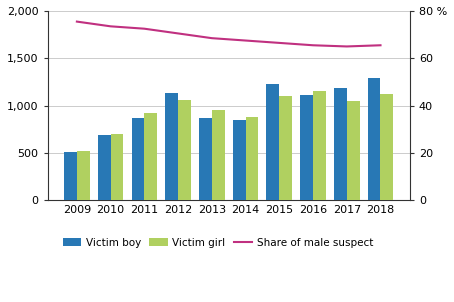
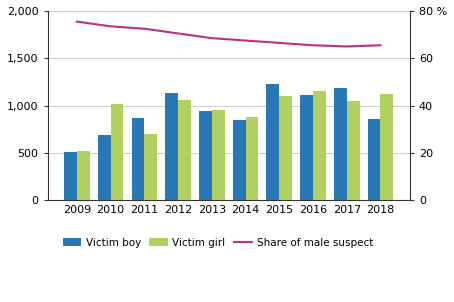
Victim girl/2010: 700 -> 1,020
Victim girl/2011: 920 -> 700
Victim boy/2013: 860 -> 940
Victim boy/2018: 1,290 -> 860
